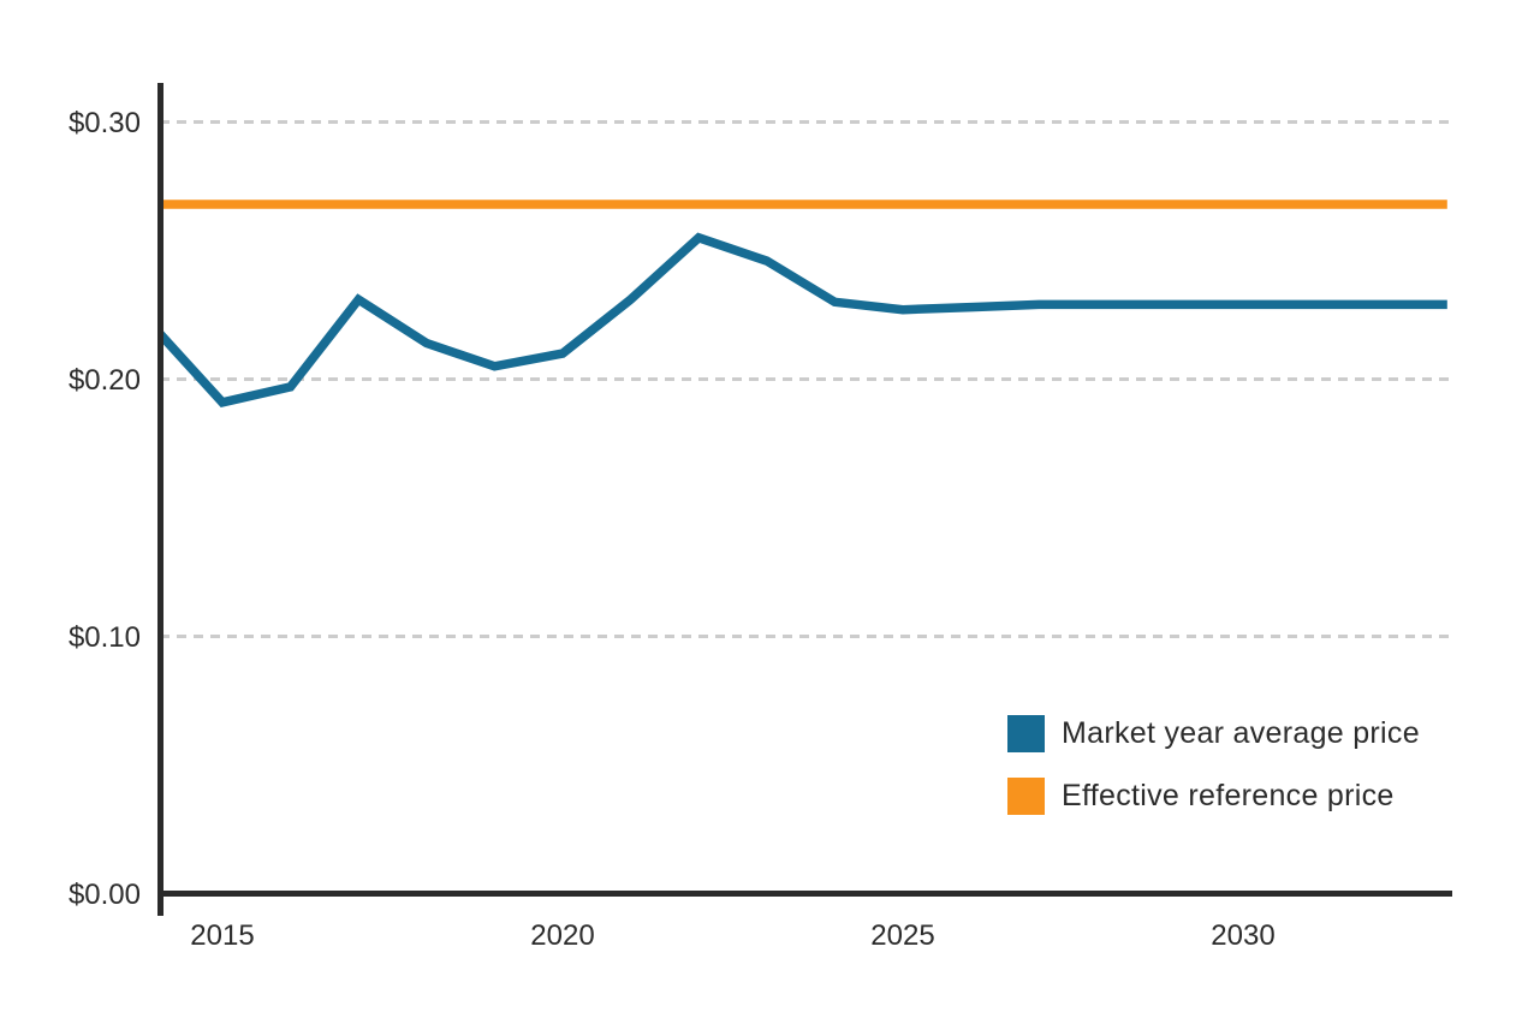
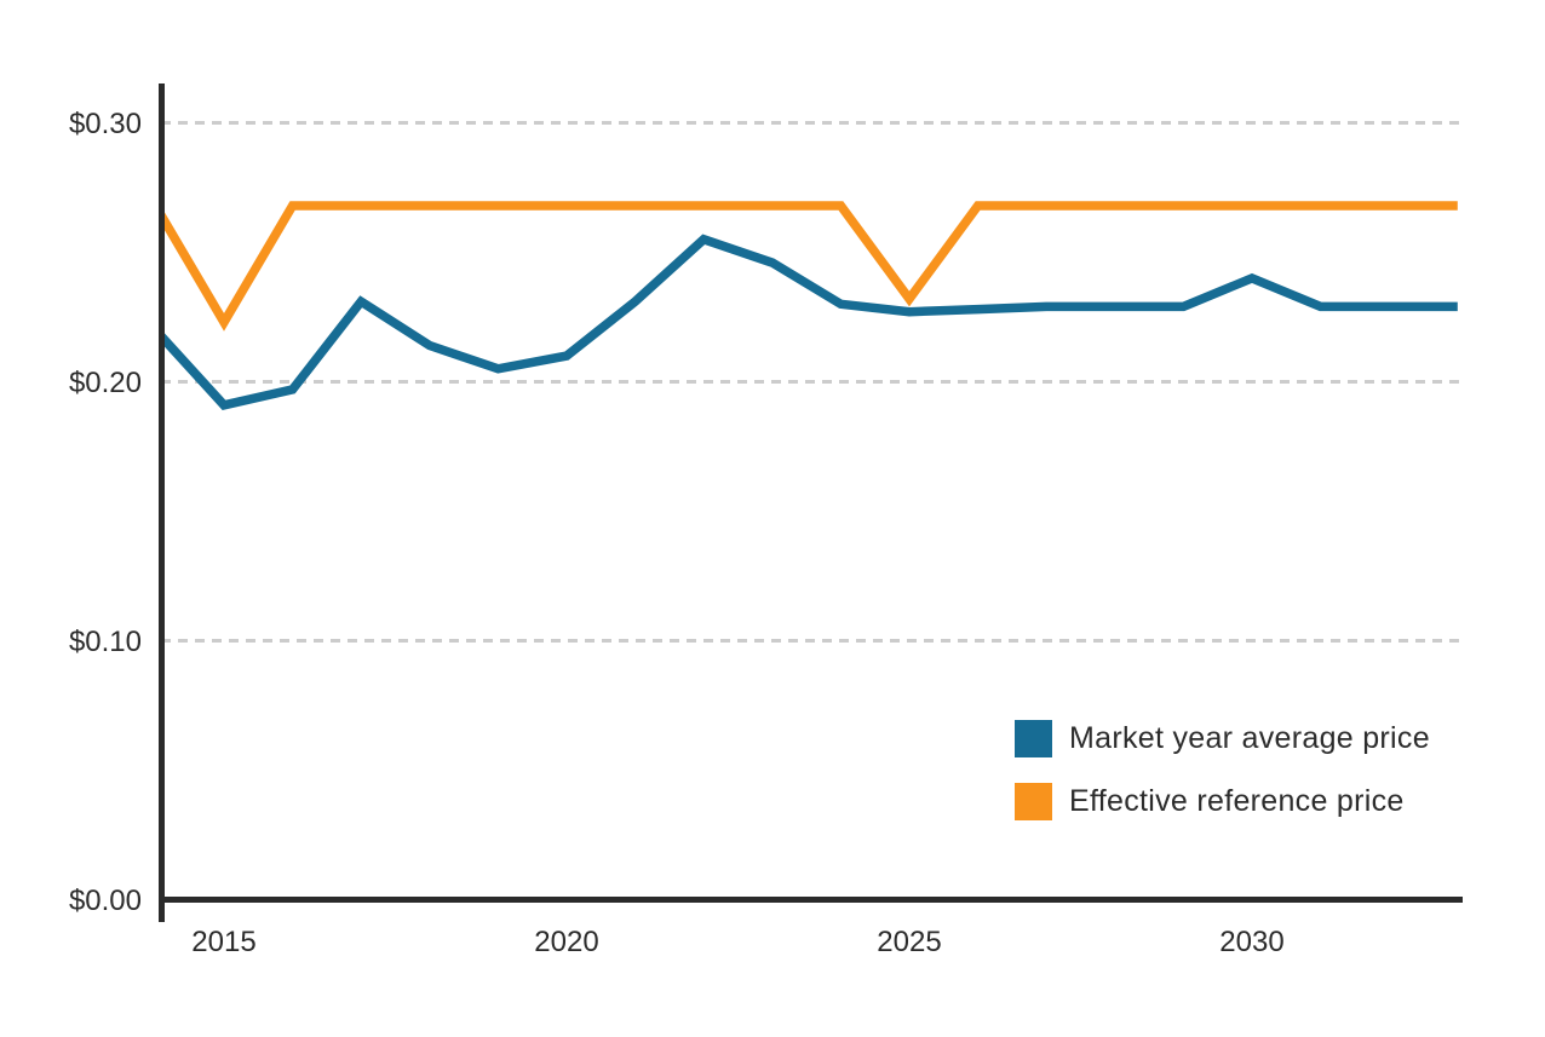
Effective reference price/2015: $0.268 -> $0.223
Effective reference price/2025: $0.268 -> $0.232
Market year average price/2030: $0.229 -> $0.240
